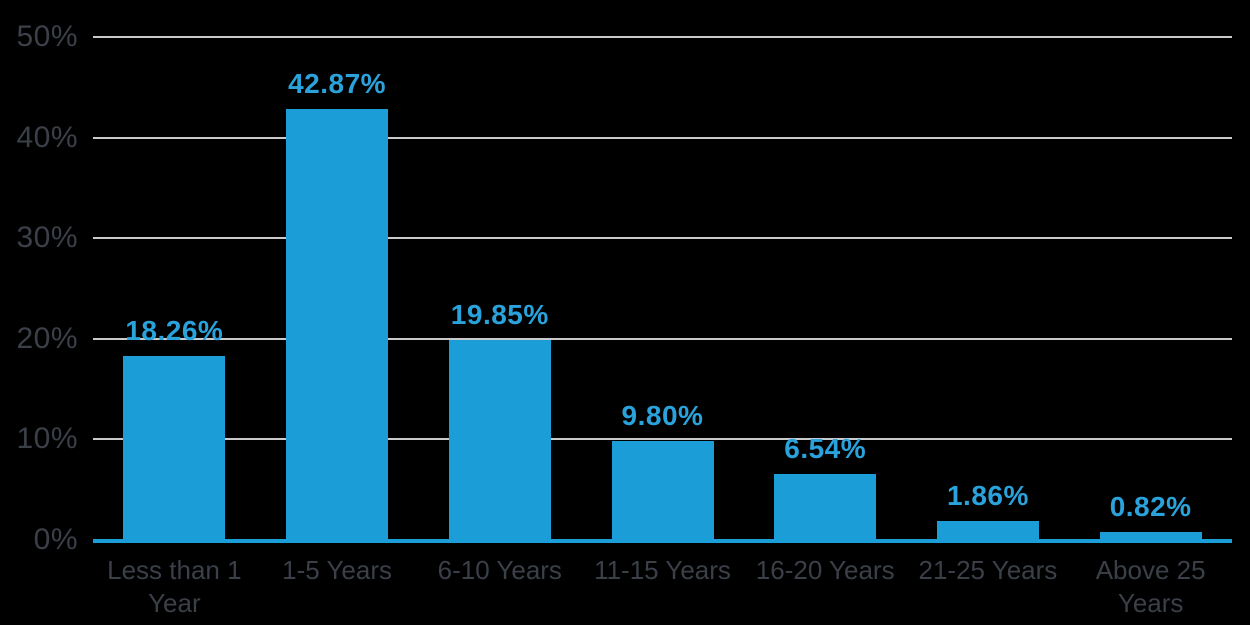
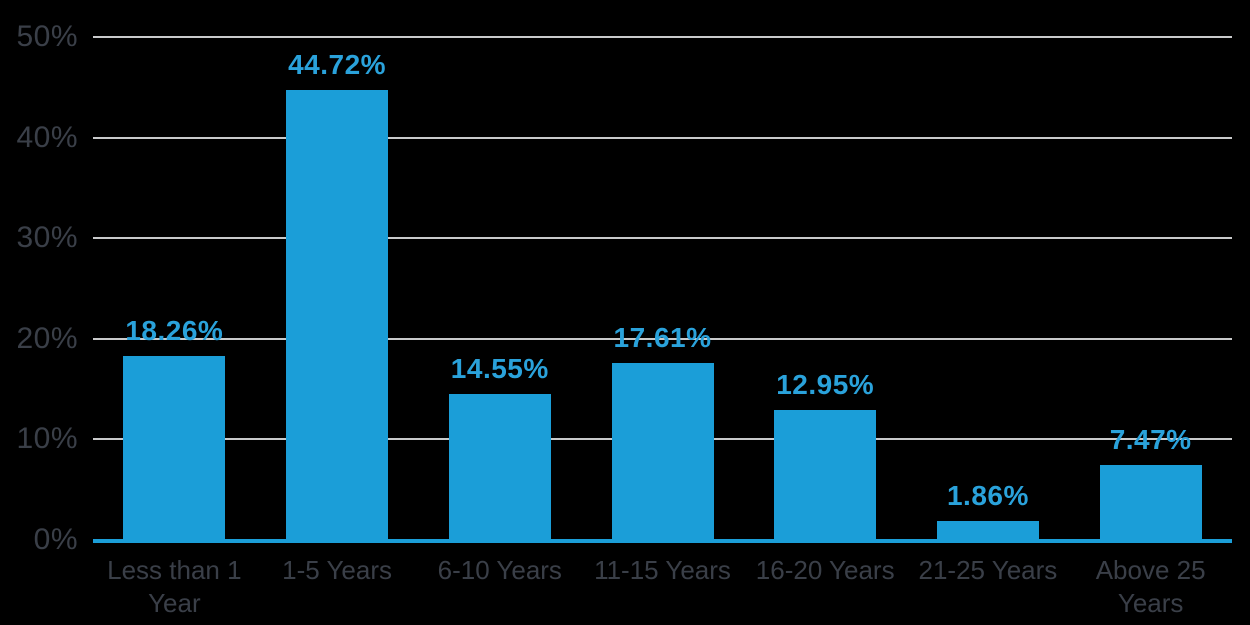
1-5 Years: 42.87% -> 44.72%
6-10 Years: 19.85% -> 14.55%
11-15 Years: 9.80% -> 17.61%
16-20 Years: 6.54% -> 12.95%
Above 25 Years: 0.82% -> 7.47%
